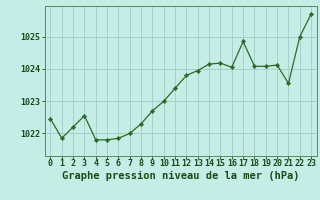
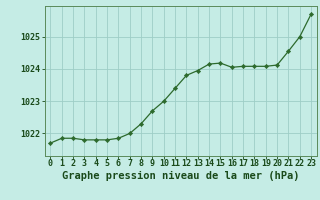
0: 1022.45 -> 1021.70
2: 1022.20 -> 1021.85
3: 1022.55 -> 1021.80
17: 1024.85 -> 1024.08
21: 1023.55 -> 1024.55
